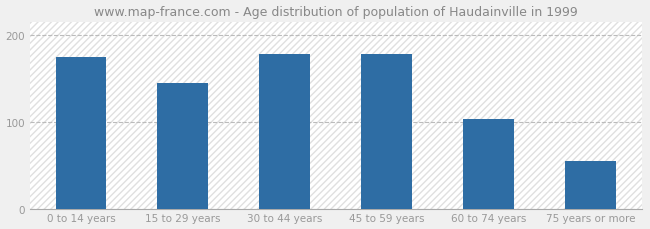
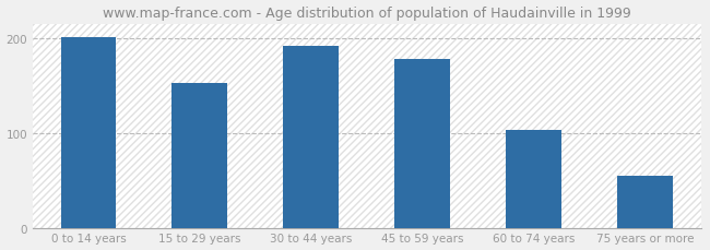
0 to 14 years: 174 -> 201
15 to 29 years: 144 -> 152
30 to 44 years: 178 -> 191
